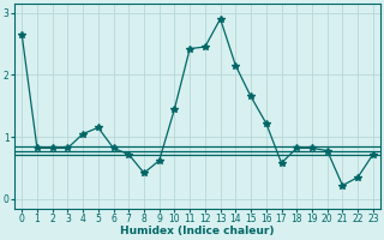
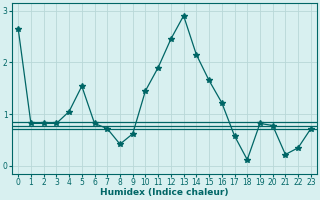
5: 1.15 -> 1.54
11: 2.42 -> 1.90
18: 0.82 -> 0.12
